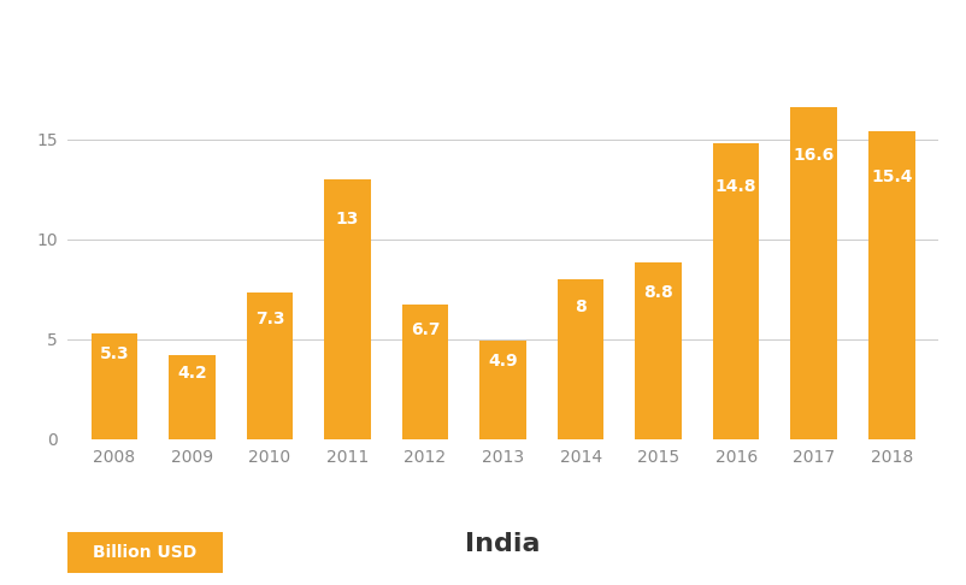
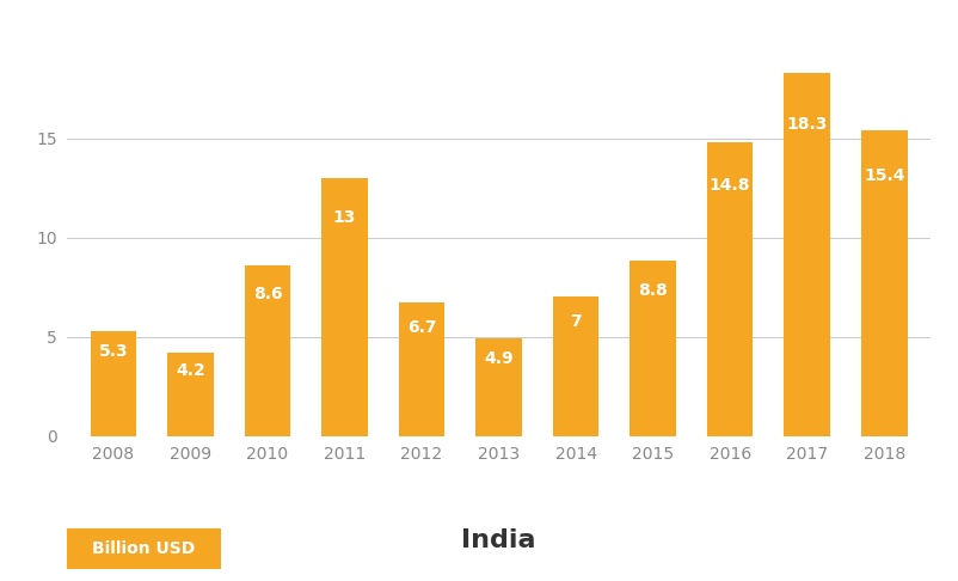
2010: 7.3 -> 8.6
2014: 8 -> 7
2017: 16.6 -> 18.3
